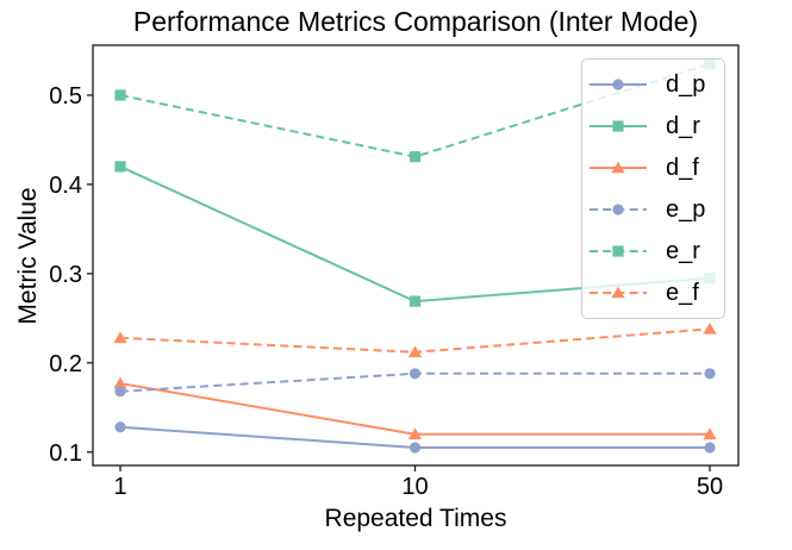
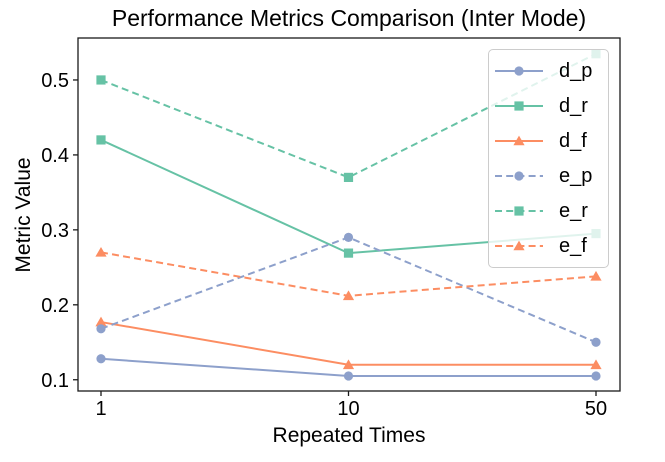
e_f/1: 0.23 -> 0.27
e_p/10: 0.19 -> 0.29
e_r/10: 0.43 -> 0.37
e_p/50: 0.19 -> 0.15
